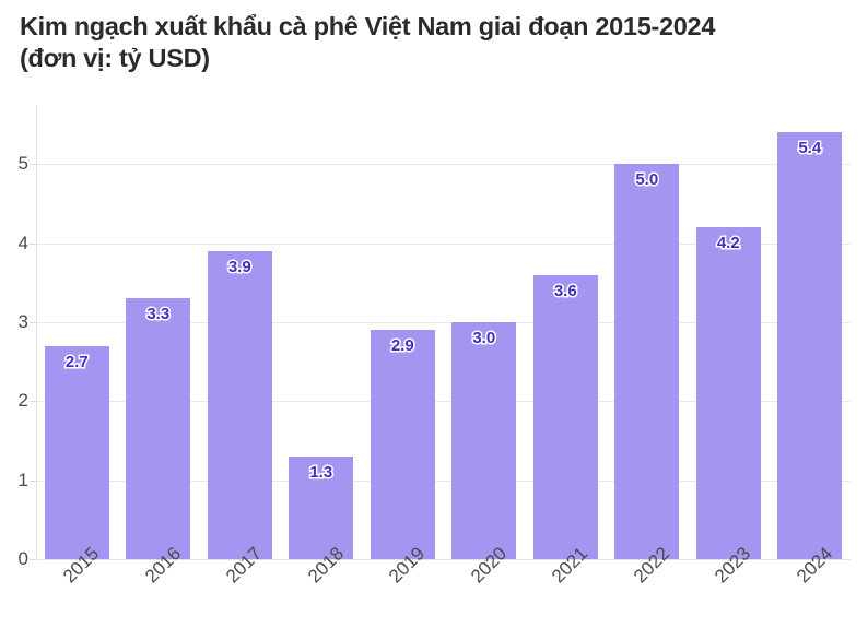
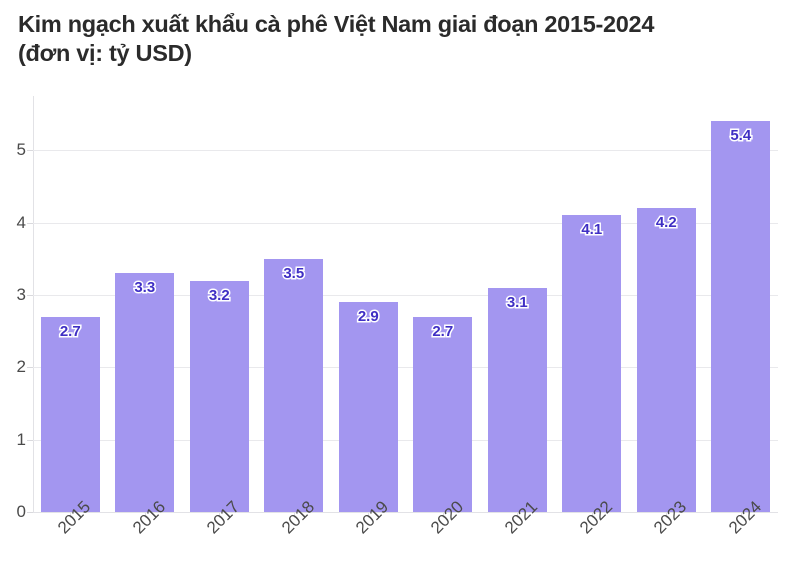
2017: 3.9 -> 3.2
2018: 1.3 -> 3.5
2020: 3.0 -> 2.7
2021: 3.6 -> 3.1
2022: 5.0 -> 4.1
